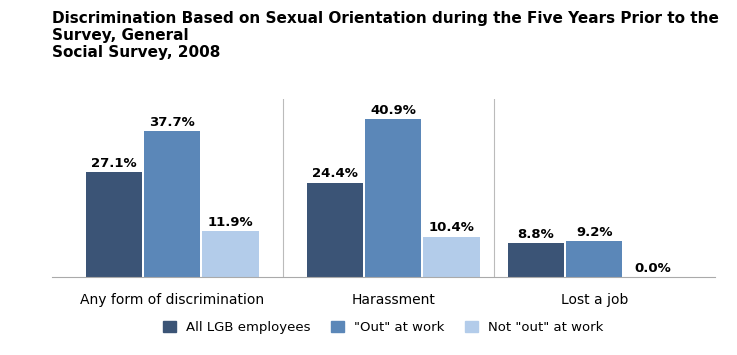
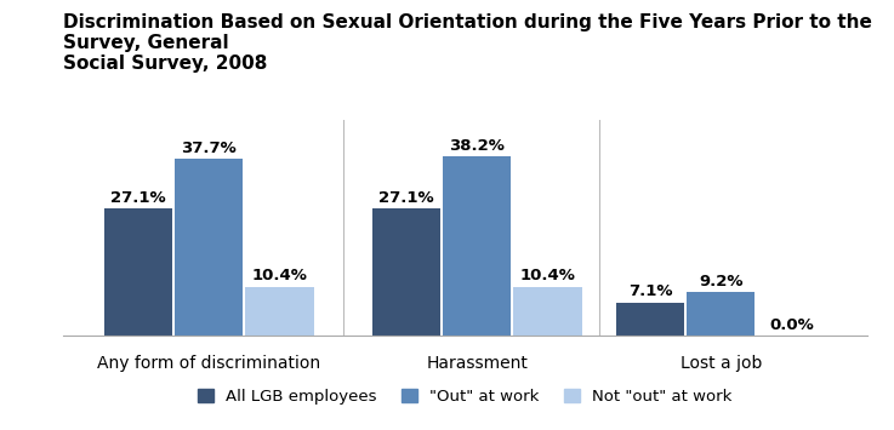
Not "out" at work/Any form of discrimination: 11.9% -> 10.4%
All LGB employees/Harassment: 24.4% -> 27.1%
"Out" at work/Harassment: 40.9% -> 38.2%
All LGB employees/Lost a job: 8.8% -> 7.1%
